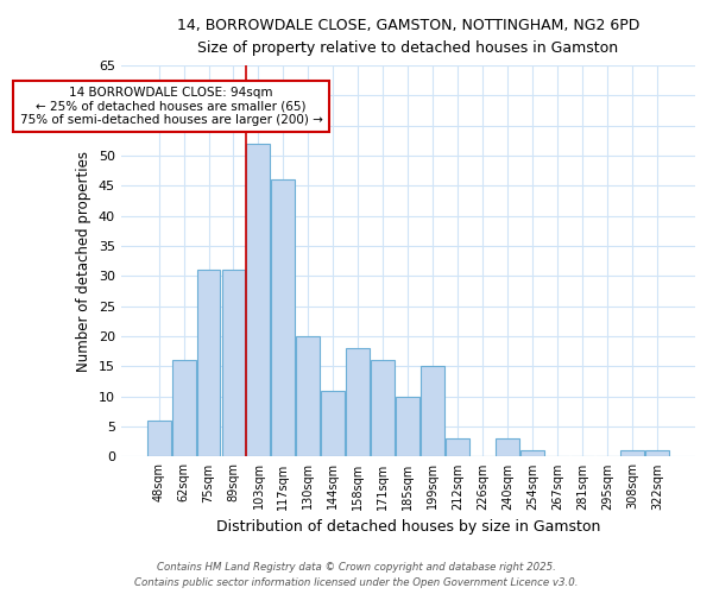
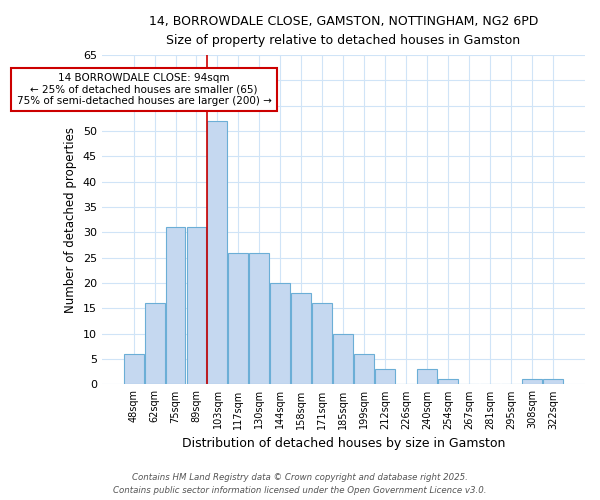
117sqm: 46 -> 26
130sqm: 20 -> 26
144sqm: 11 -> 20
199sqm: 15 -> 6
